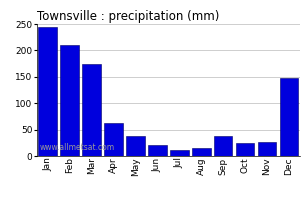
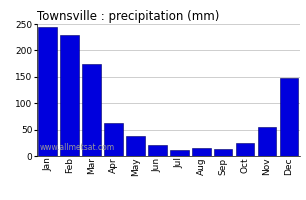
Feb: 210 -> 230
Sep: 38 -> 13
Nov: 26 -> 55
